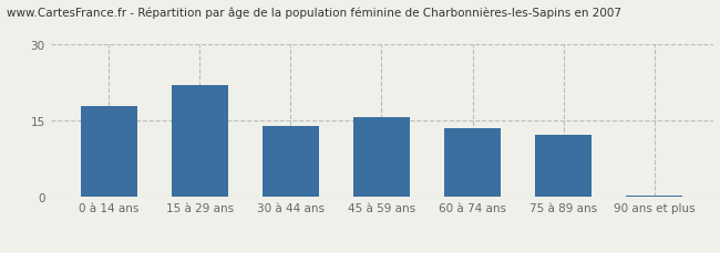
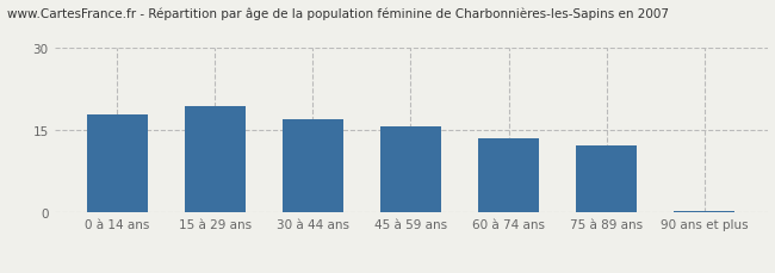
15 à 29 ans: 22.0 -> 19.5
30 à 44 ans: 14.0 -> 17.0
